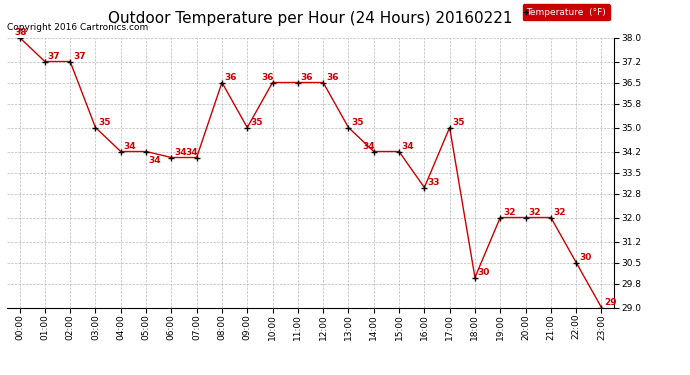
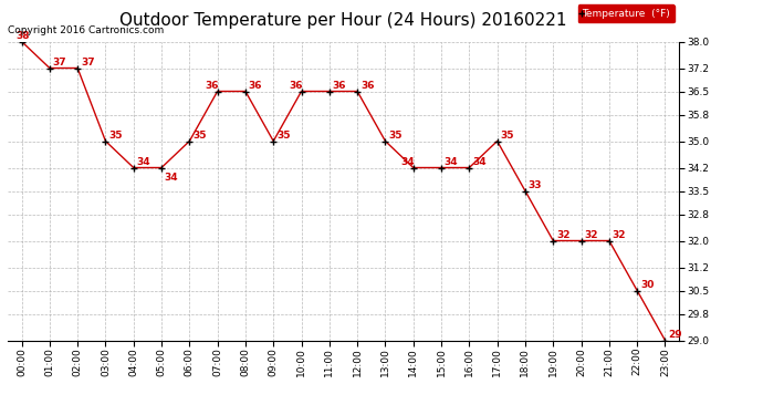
06:00: 34 -> 35
07:00: 34 -> 36
16:00: 33 -> 34
18:00: 30 -> 33
